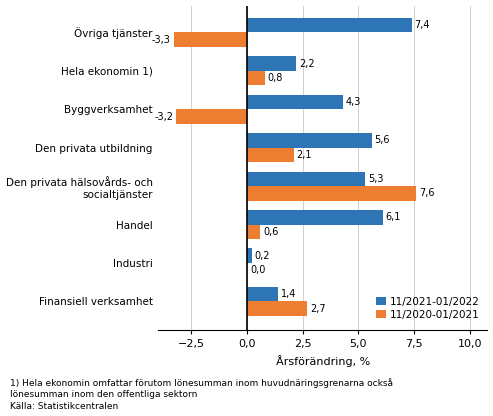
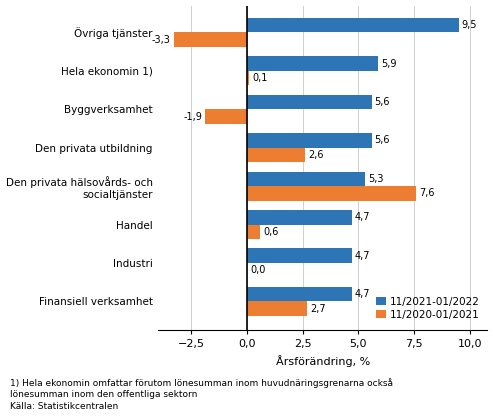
11/2021-01/2022/Övriga tjänster: 7,4 -> 9,5
11/2021-01/2022/Hela ekonomin 1): 2,2 -> 5,9
11/2020-01/2021/Hela ekonomin 1): 0,8 -> 0,1
11/2021-01/2022/Byggverksamhet: 4,3 -> 5,6
11/2020-01/2021/Byggverksamhet: -3,2 -> -1,9
11/2020-01/2021/Den privata utbildning: 2,1 -> 2,6
11/2021-01/2022/Handel: 6,1 -> 4,7
11/2021-01/2022/Industri: 0,2 -> 4,7
11/2021-01/2022/Finansiell verksamhet: 1,4 -> 4,7
